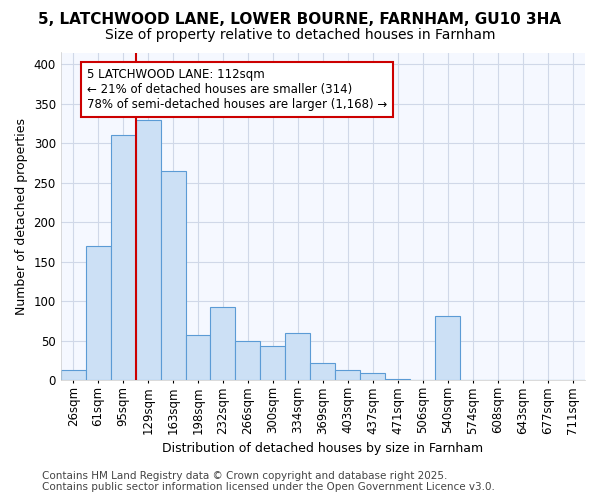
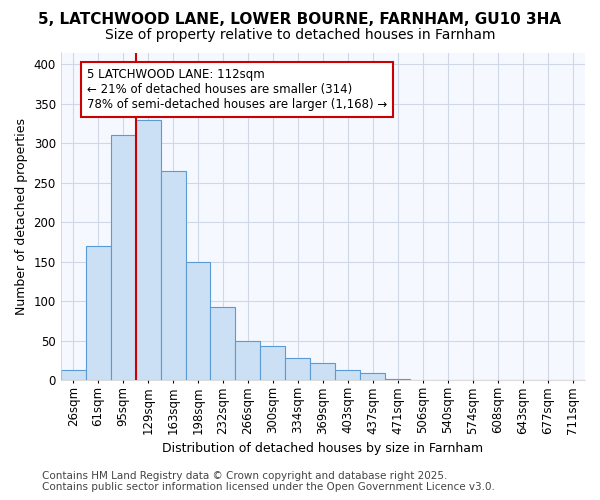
198sqm: 58 -> 150
334sqm: 60 -> 28
540sqm: 82 -> 1
